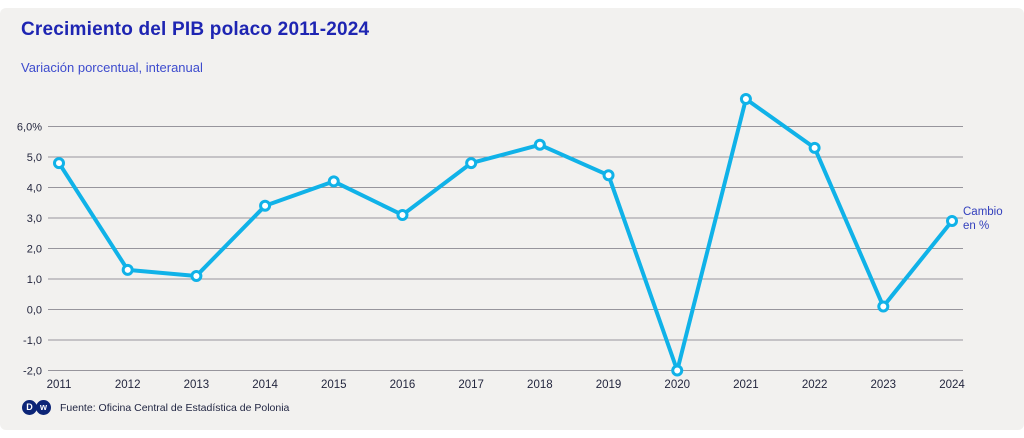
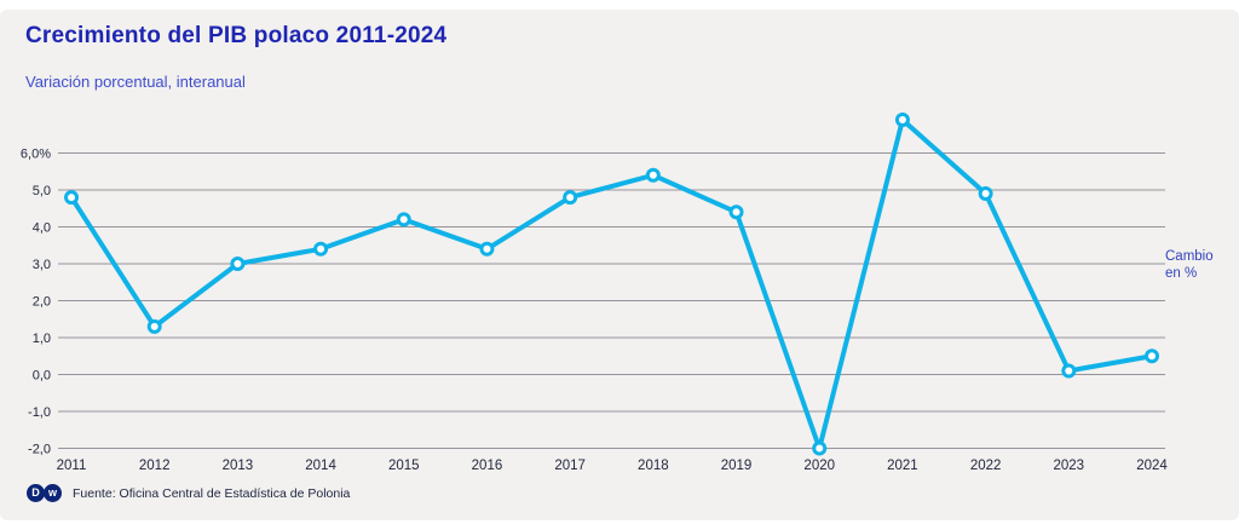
2013: 1,1% -> 3,0%
2016: 3,1% -> 3,4%
2022: 5,3% -> 4,9%
2024: 2,9% -> 0,5%
